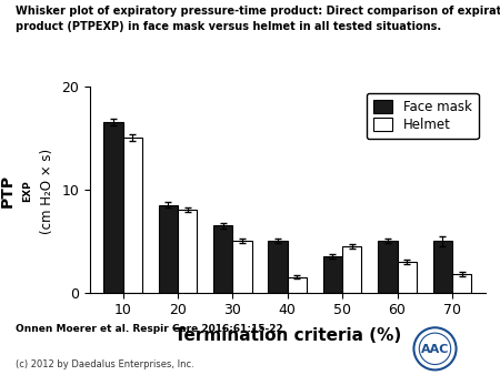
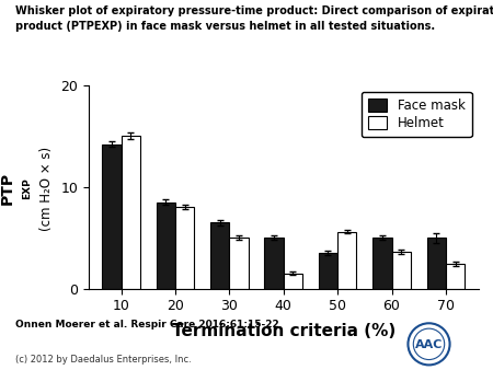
Face mask/10: 16.5 -> 14.2
Helmet/50: 4.5 -> 5.6
Helmet/60: 3.0 -> 3.6
Helmet/70: 1.8 -> 2.4
